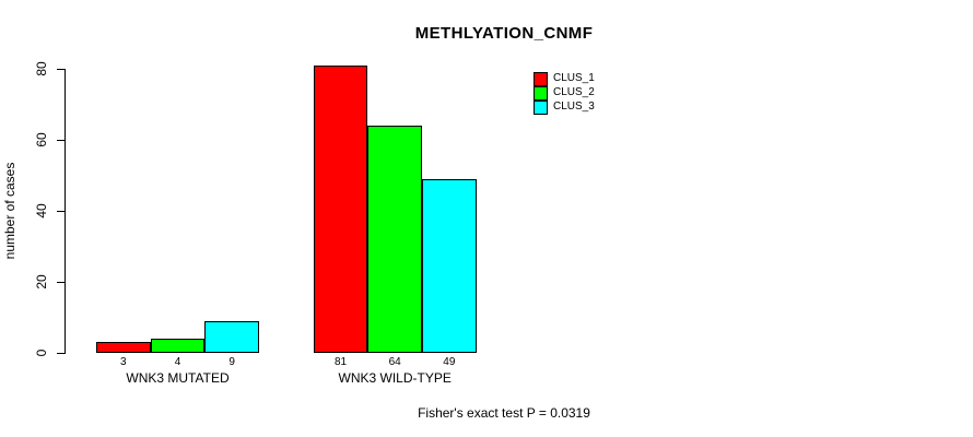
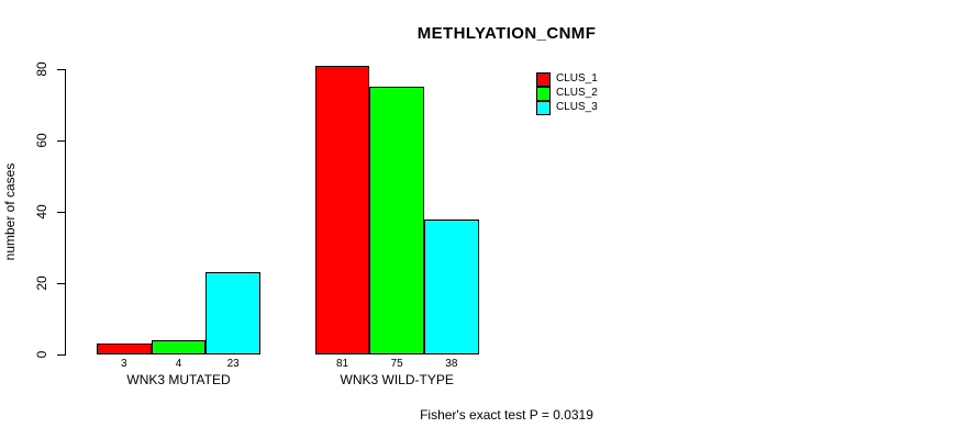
CLUS_3/WNK3 MUTATED: 9 -> 23
CLUS_2/WNK3 WILD-TYPE: 64 -> 75
CLUS_3/WNK3 WILD-TYPE: 49 -> 38
